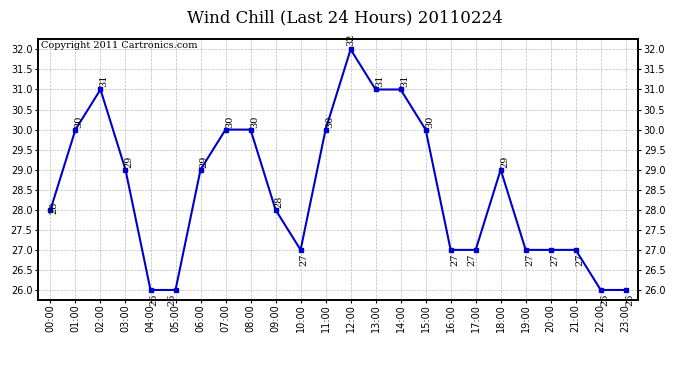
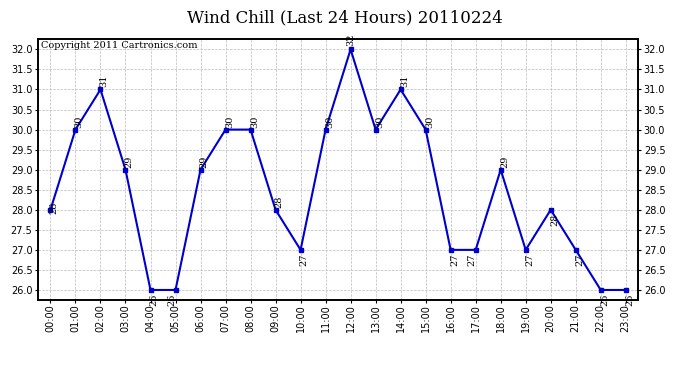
13:00: 31 -> 30
20:00: 27 -> 28
